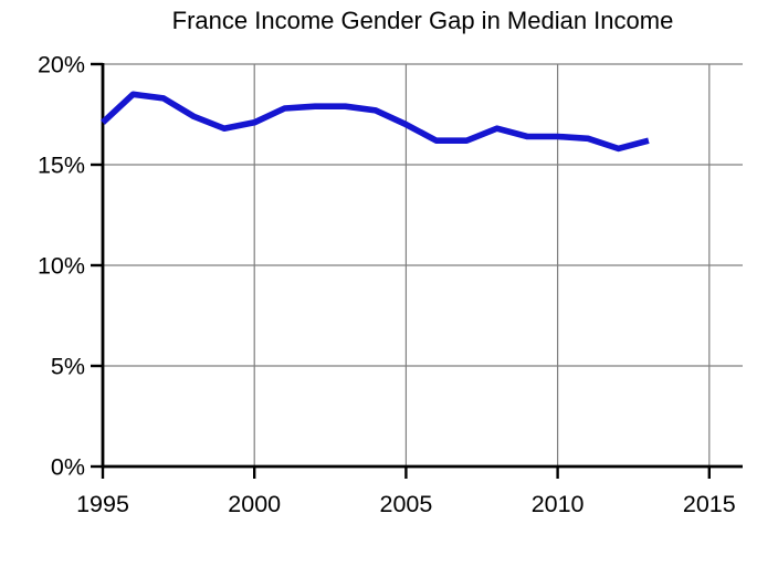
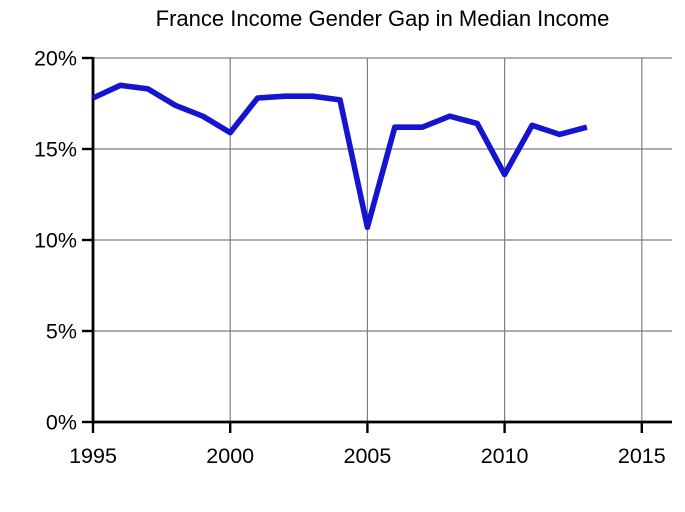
1995: 17.1% -> 17.8%
2000: 17.1% -> 15.9%
2005: 17.0% -> 10.7%
2010: 16.4% -> 13.6%
